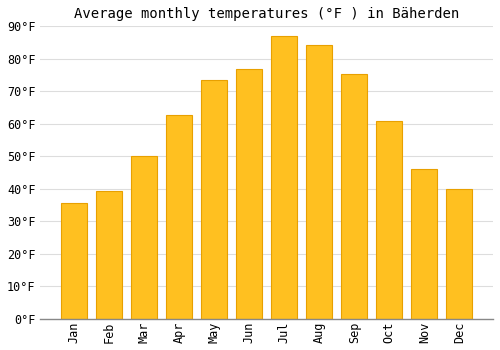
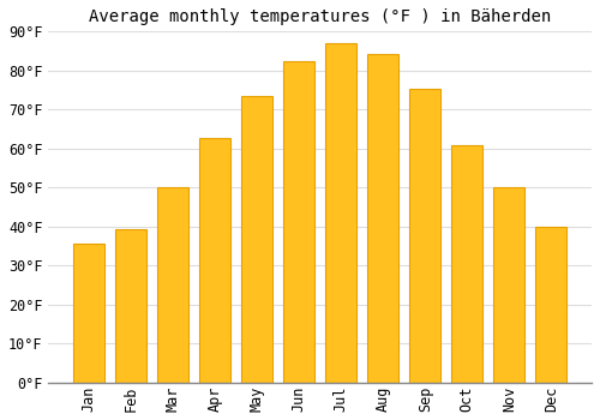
Jun: 77.0°F -> 82.4°F
Nov: 46.0°F -> 50.0°F
